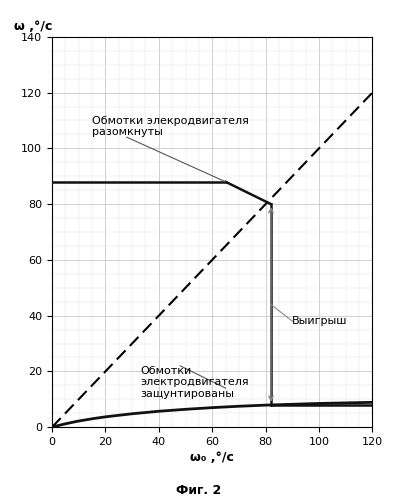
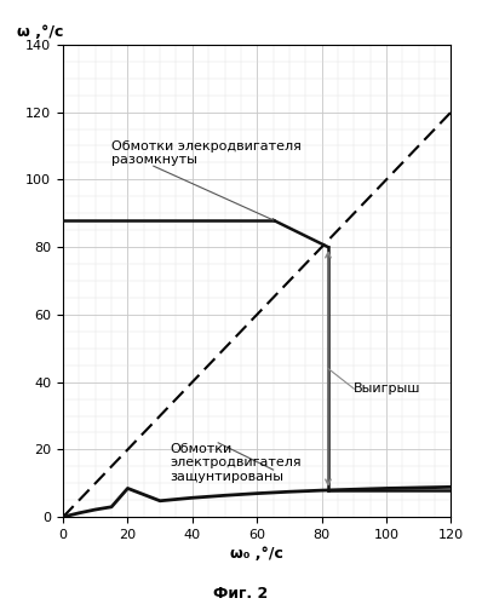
20: 3.7 -> 8.5
